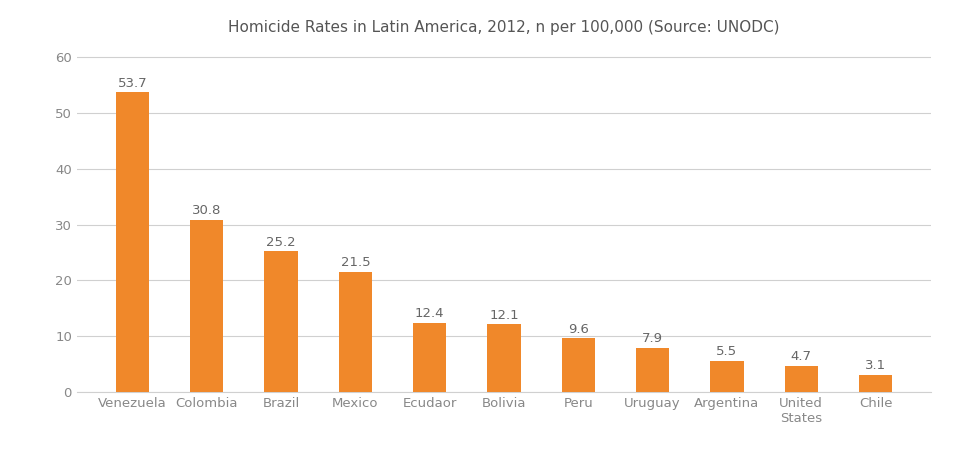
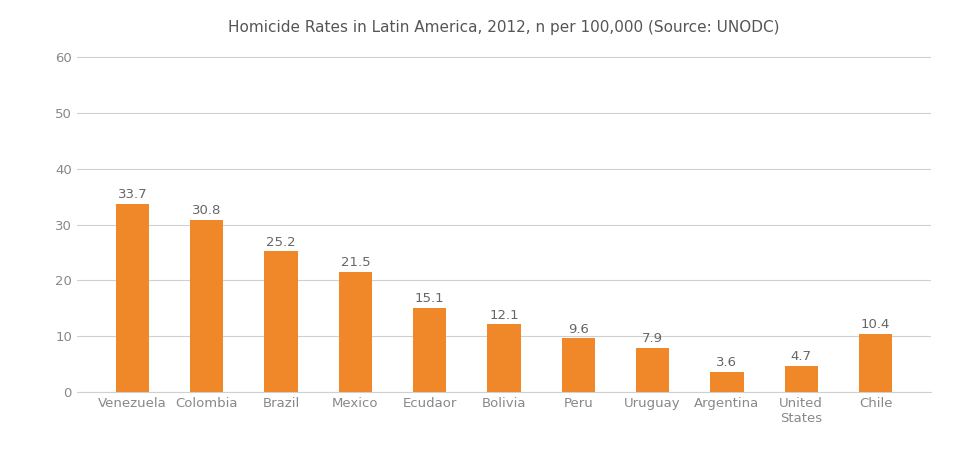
Venezuela: 53.7 -> 33.7
Ecudaor: 12.4 -> 15.1
Argentina: 5.5 -> 3.6
Chile: 3.1 -> 10.4
